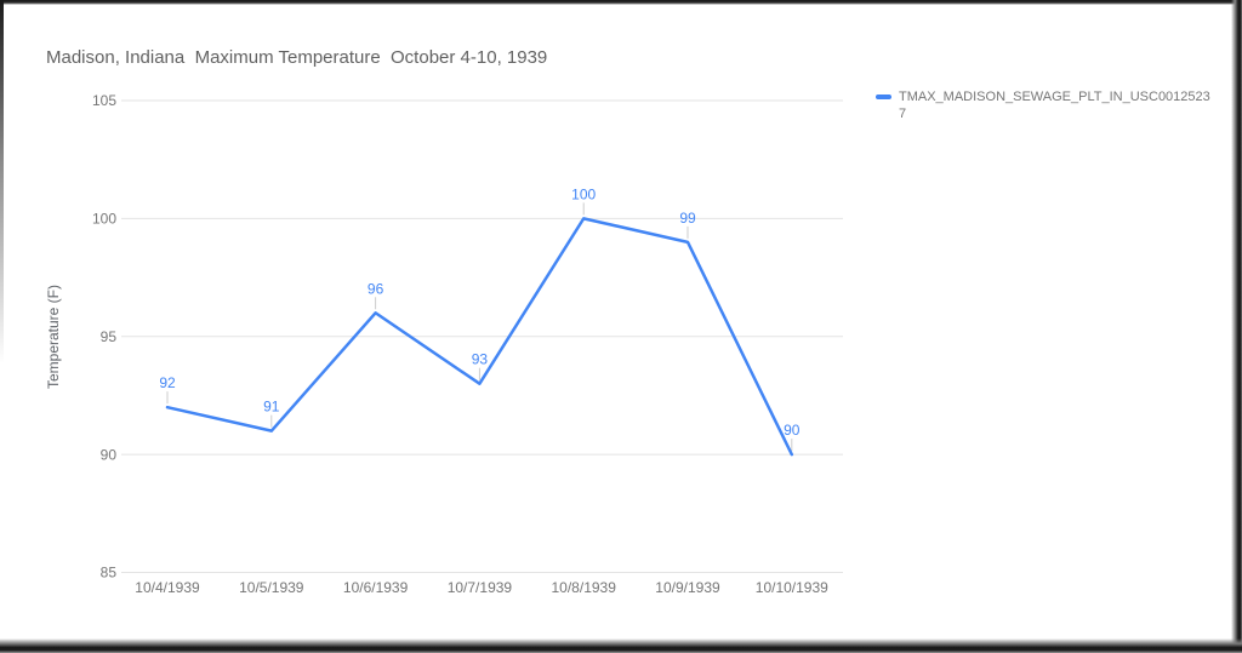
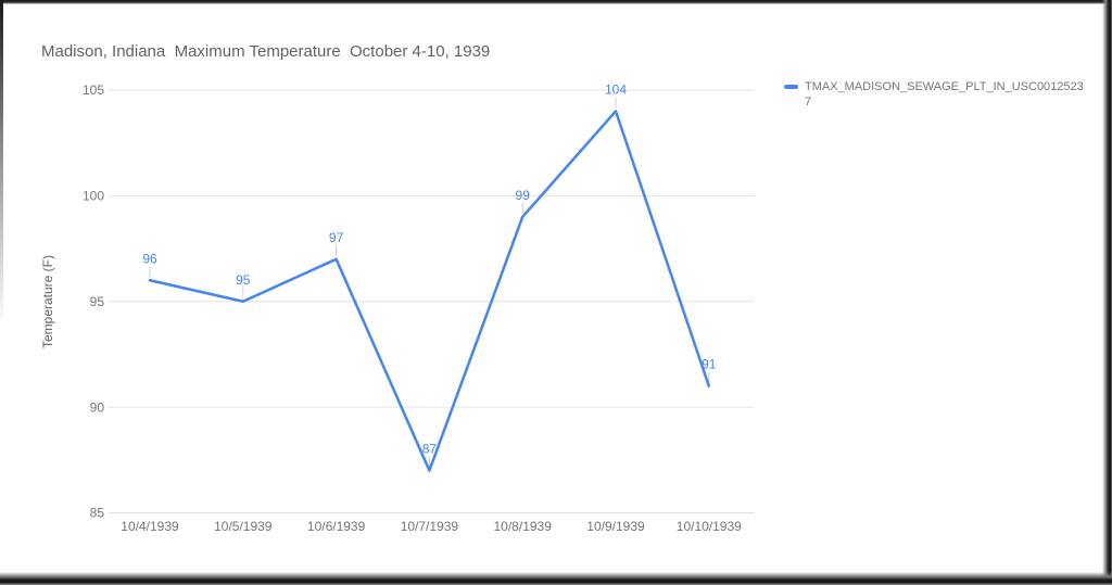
10/4/1939: 92 -> 96
10/5/1939: 91 -> 95
10/6/1939: 96 -> 97
10/7/1939: 93 -> 87
10/8/1939: 100 -> 99
10/9/1939: 99 -> 104
10/10/1939: 90 -> 91
